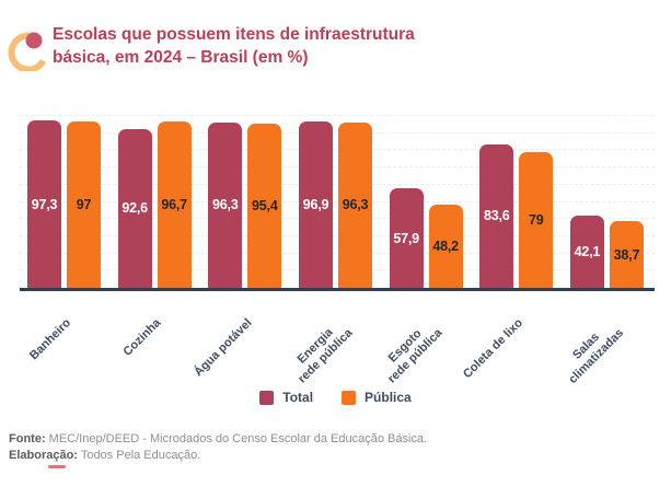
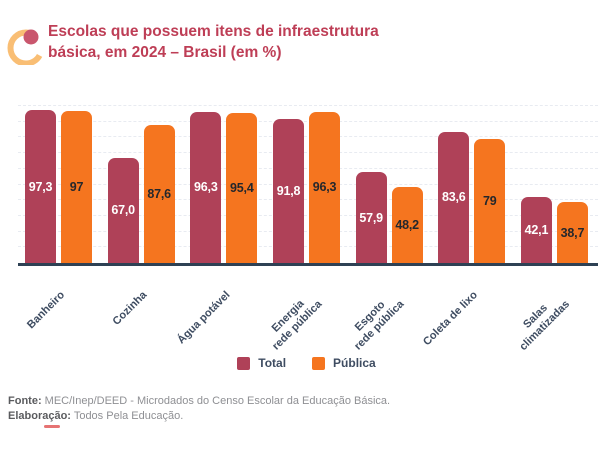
Total/Cozinha: 92,6 -> 67,0
Pública/Cozinha: 96,7 -> 87,6
Total/Energia rede pública: 96,9 -> 91,8
